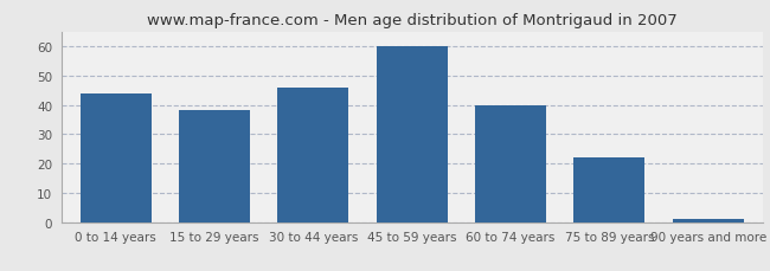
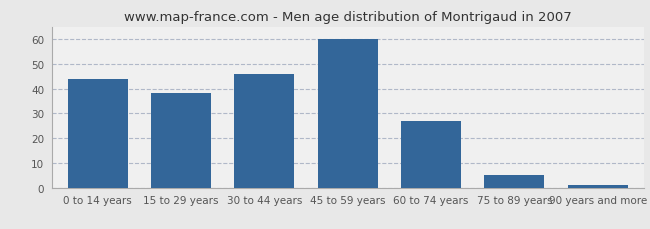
60 to 74 years: 40 -> 27
75 to 89 years: 22 -> 5
